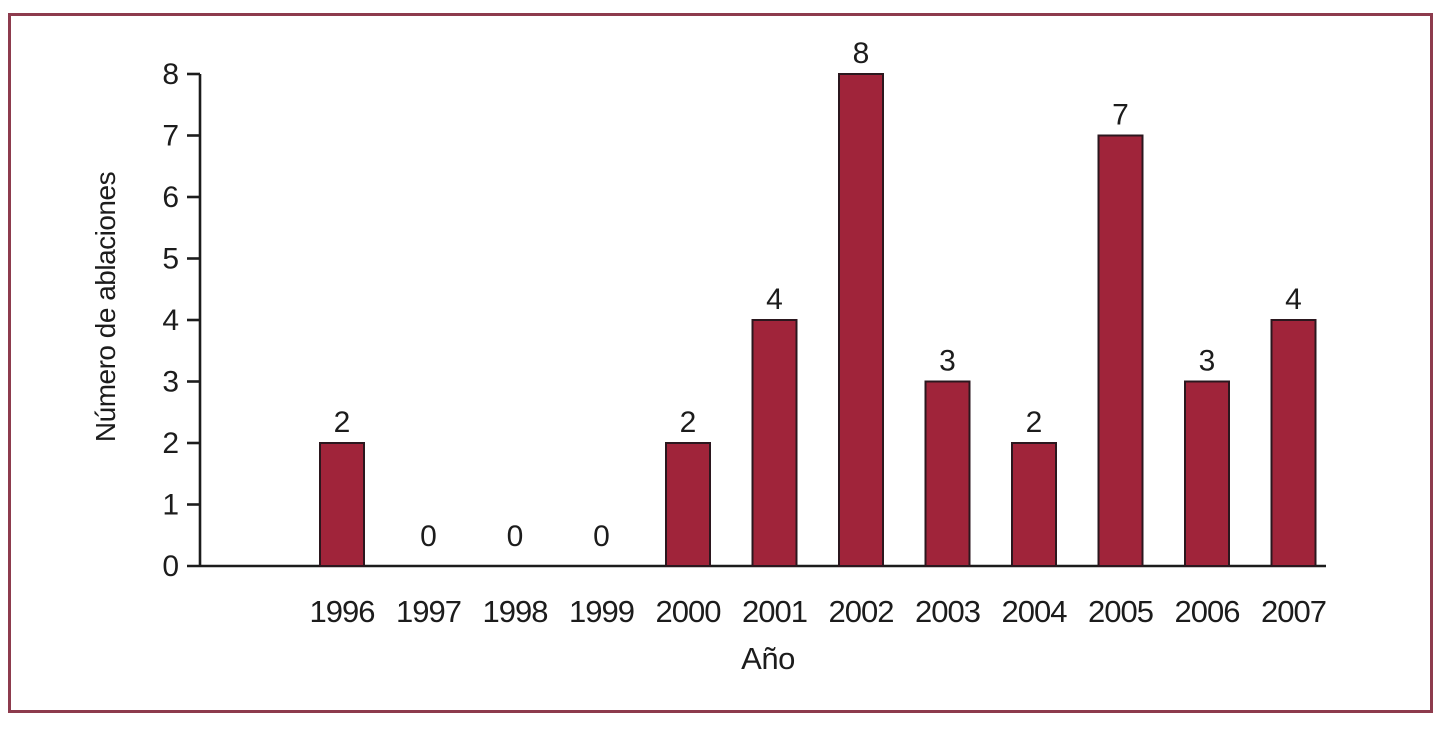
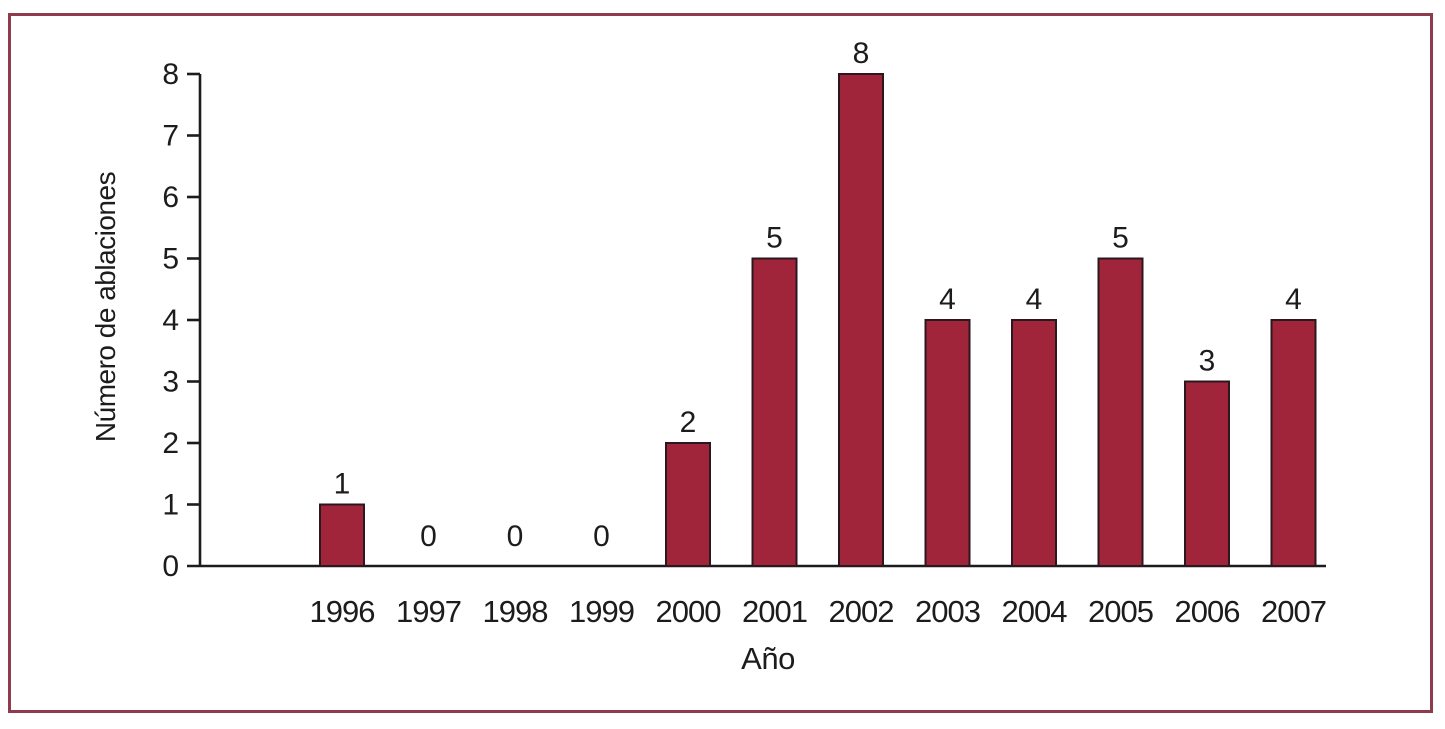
1996: 2 -> 1
2001: 4 -> 5
2003: 3 -> 4
2004: 2 -> 4
2005: 7 -> 5
